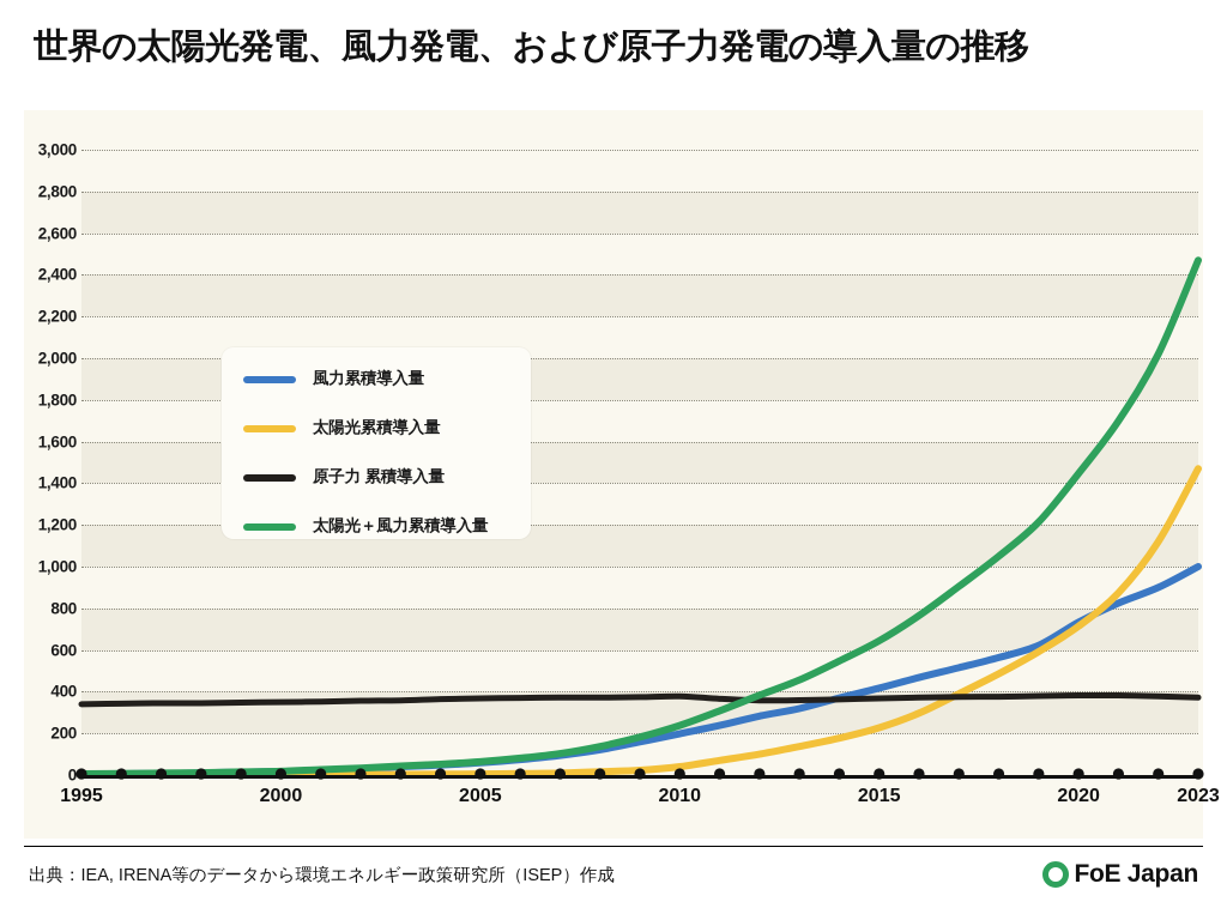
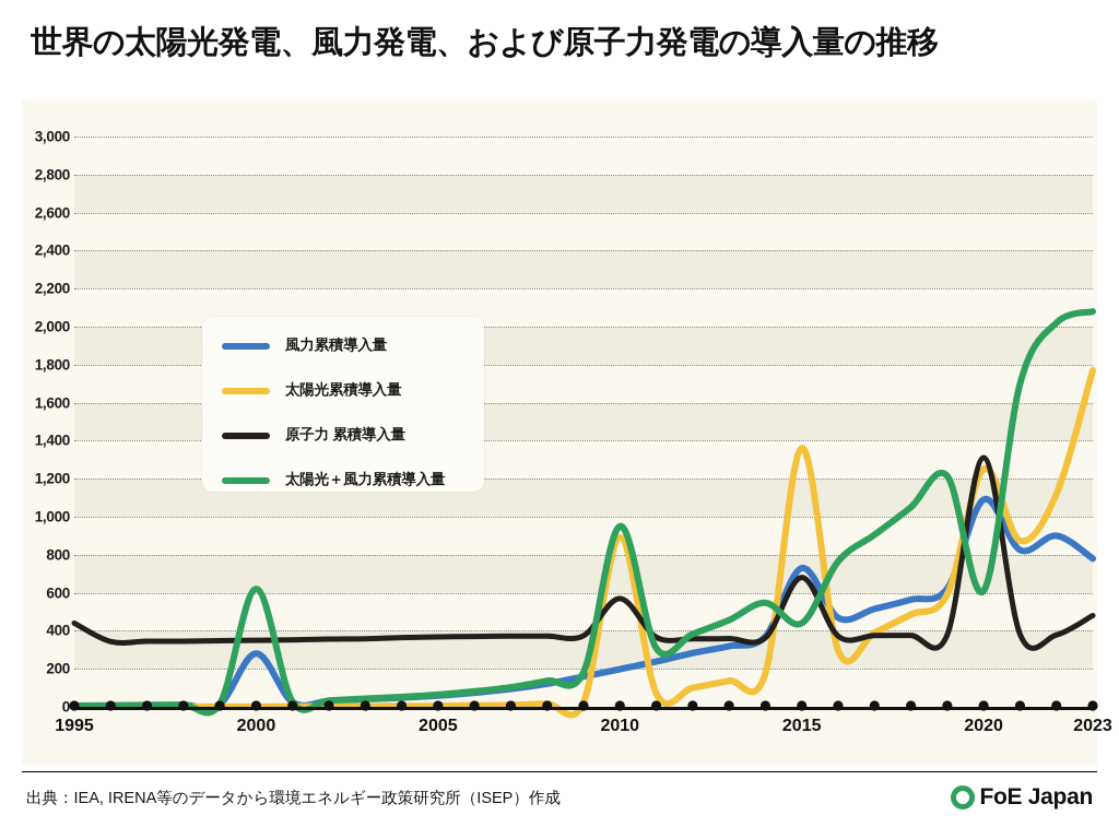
原子力 累積導入量/1995: 340 -> 440
風力累積導入量/2000: 20 -> 280
太陽光＋風力累積導入量/2000: 20 -> 620
太陽光累積導入量/2010: 40 -> 890
原子力 累積導入量/2010: 380 -> 570
太陽光＋風力累積導入量/2010: 240 -> 950
風力累積導入量/2015: 420 -> 730
太陽光累積導入量/2015: 230 -> 1360
原子力 累積導入量/2015: 370 -> 680
太陽光＋風力累積導入量/2015: 640 -> 440
風力累積導入量/2020: 730 -> 1090
太陽光累積導入量/2020: 710 -> 1250
原子力 累積導入量/2020: 380 -> 1310
太陽光＋風力累積導入量/2020: 1450 -> 610
風力累積導入量/2023: 1000 -> 780
太陽光累積導入量/2023: 1470 -> 1770
原子力 累積導入量/2023: 370 -> 480
太陽光＋風力累積導入量/2023: 2470 -> 2080
